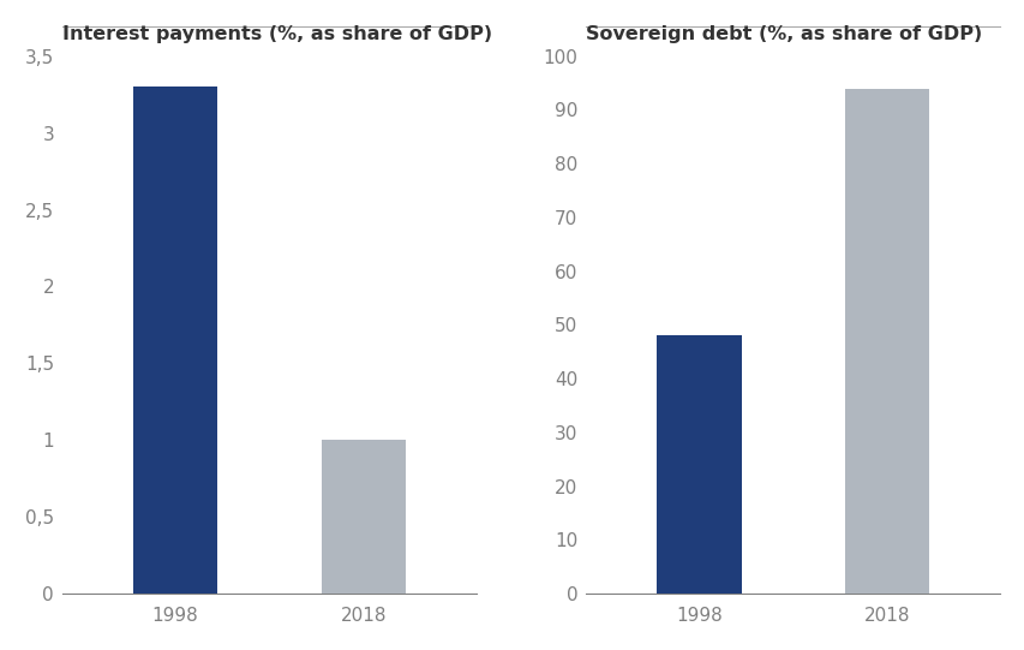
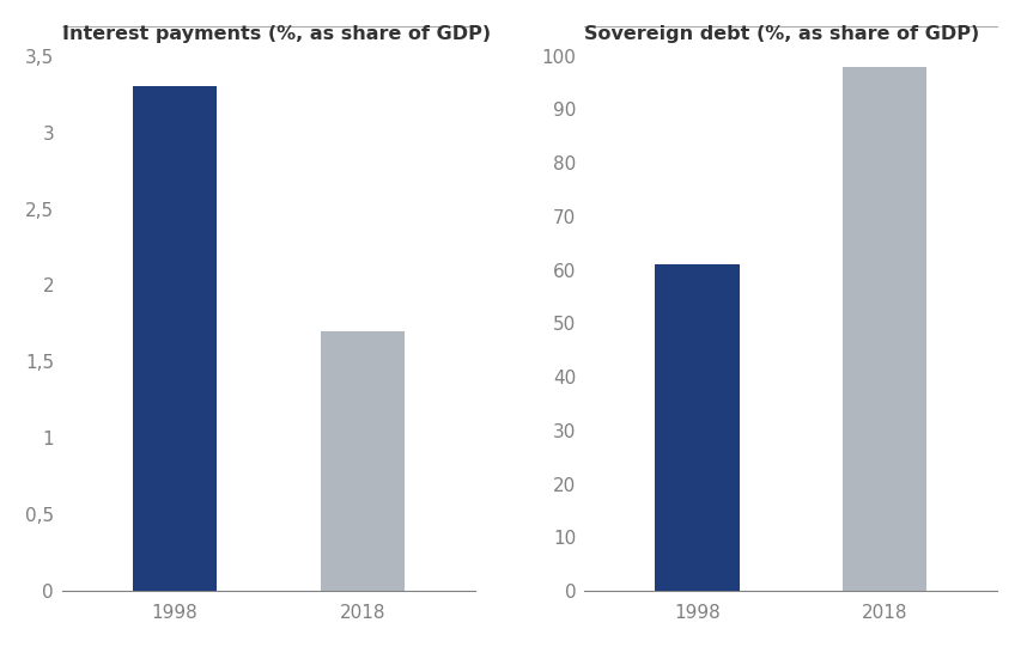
Interest payments (%, as share of GDP)/2018: 1,0 -> 1,7
Sovereign debt (%, as share of GDP)/1998: 48 -> 61
Sovereign debt (%, as share of GDP)/2018: 94 -> 98
